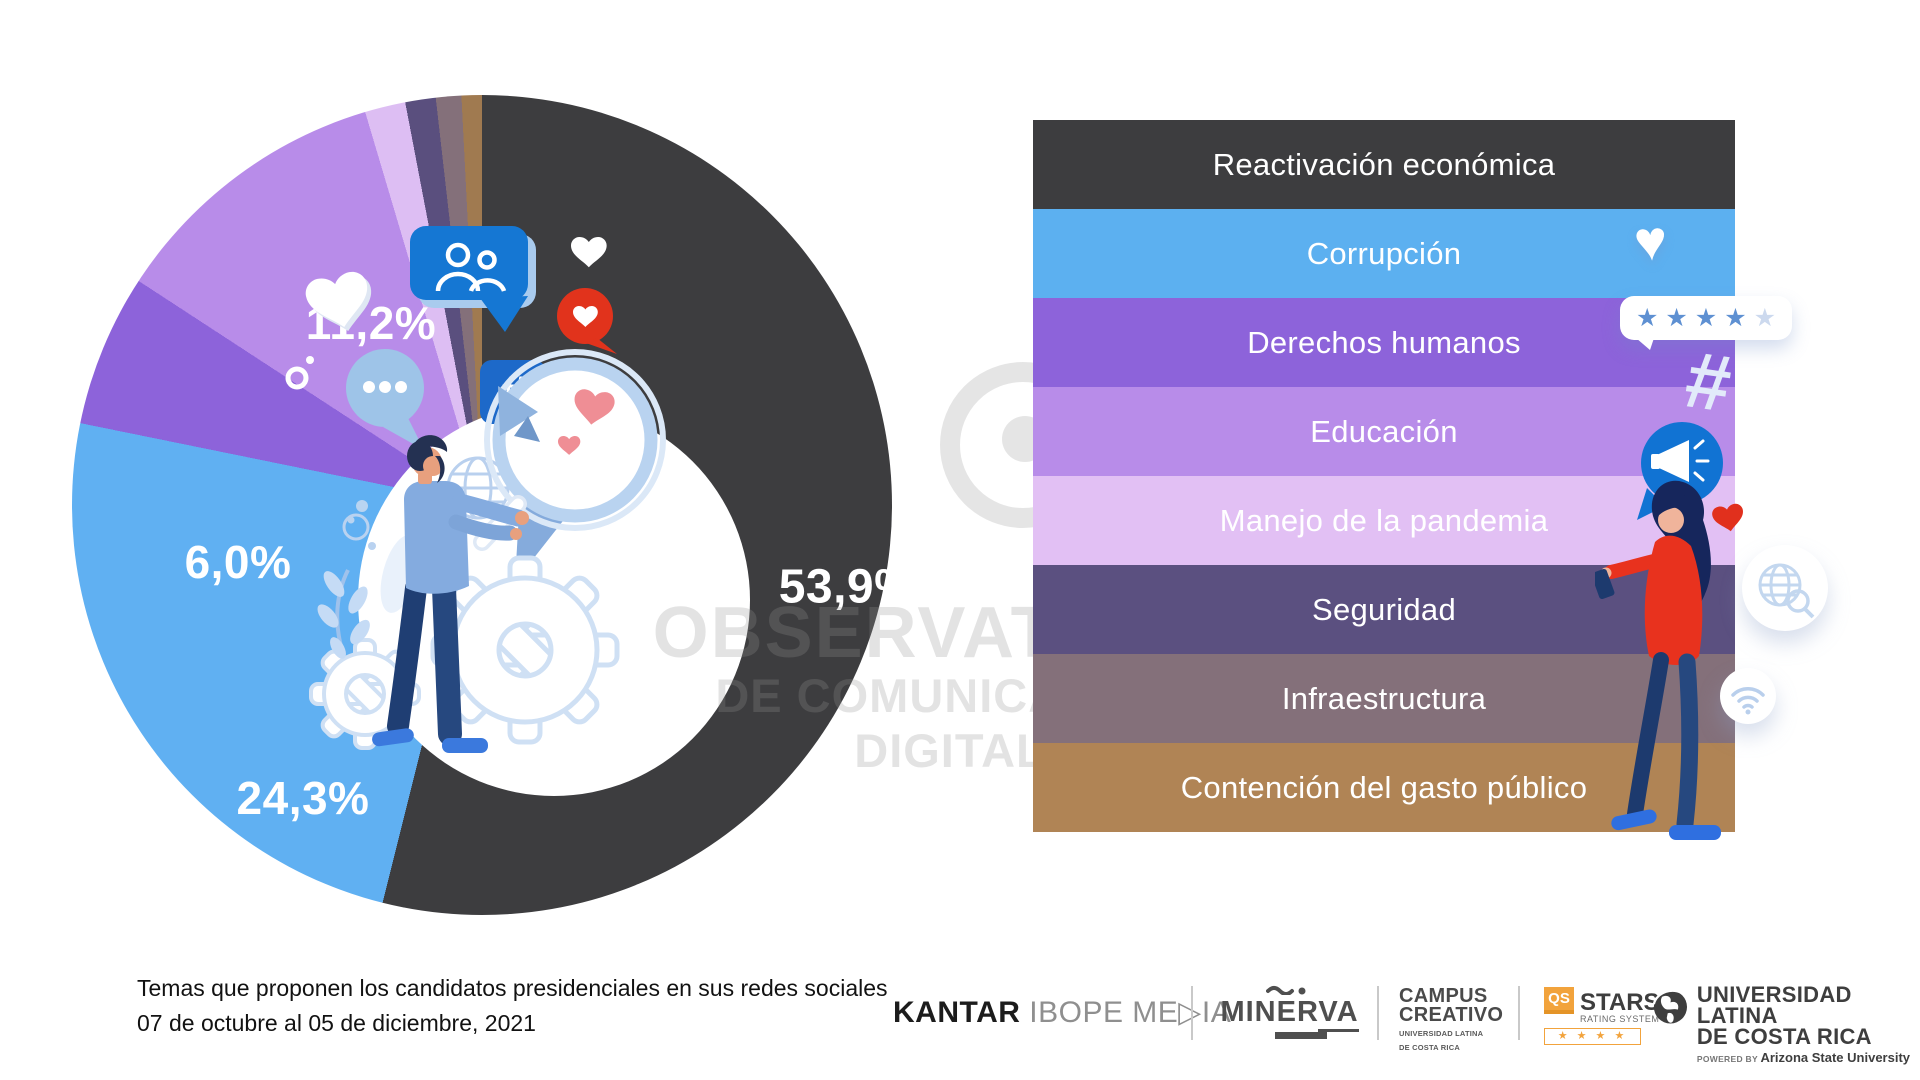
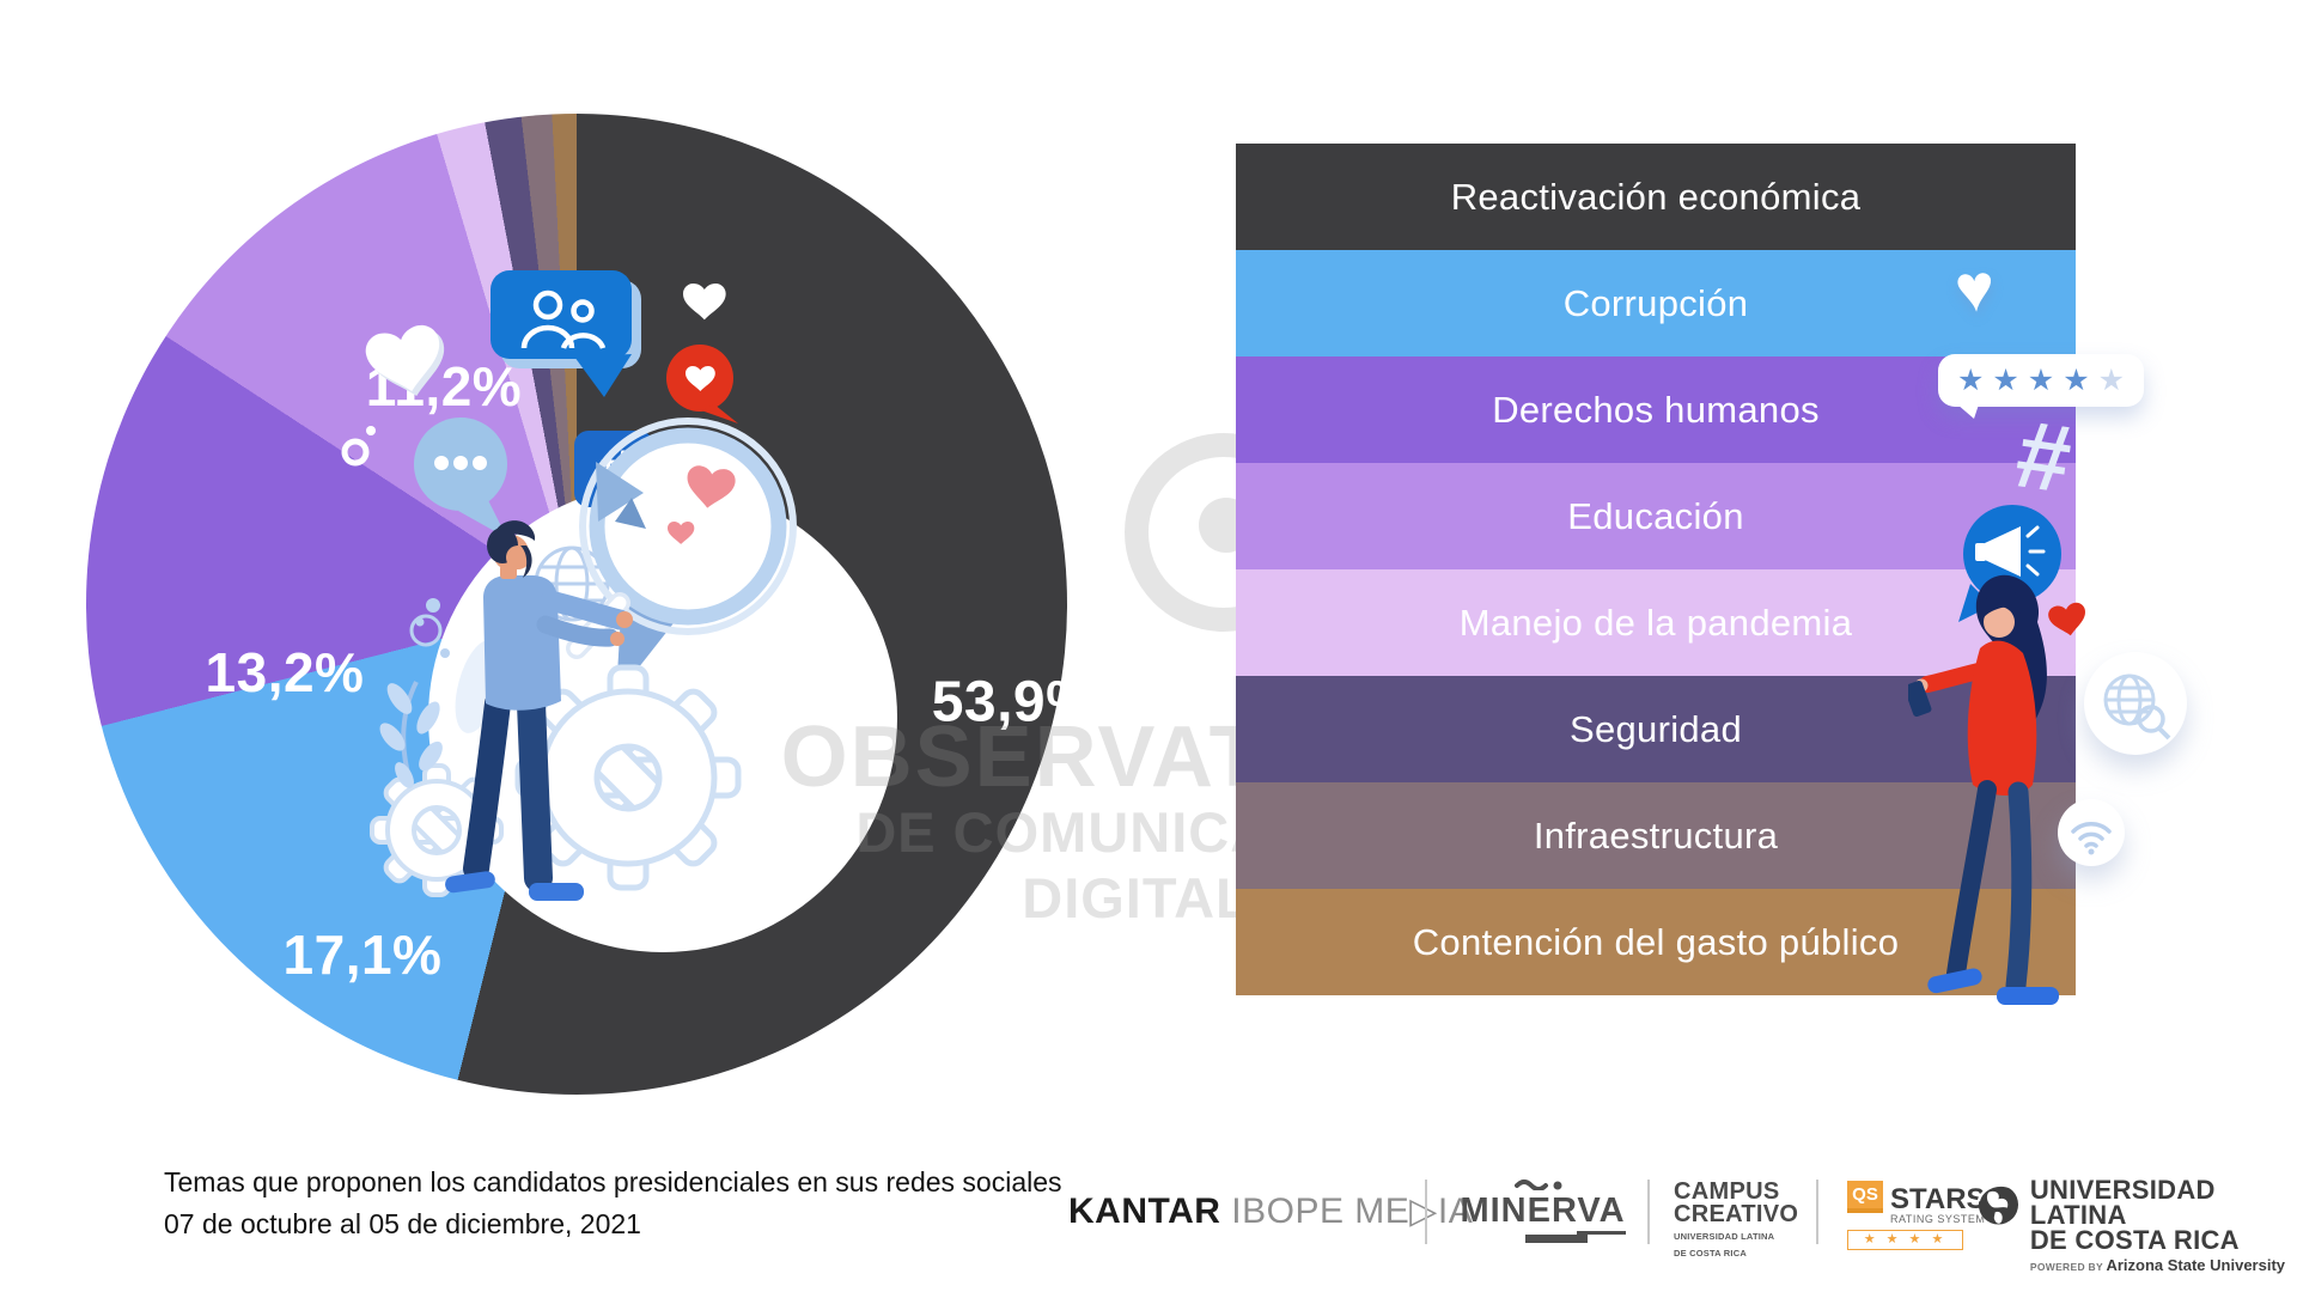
Corrupción: 24,3% -> 17,1%
Derechos humanos: 6,0% -> 13,2%
